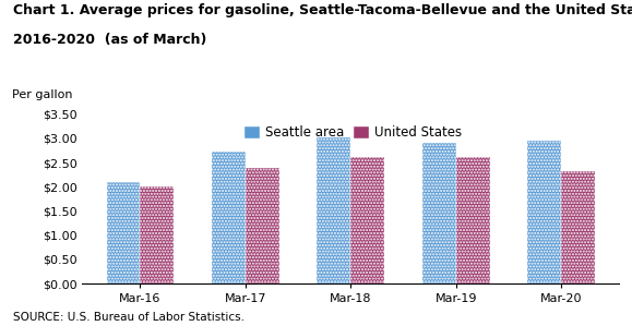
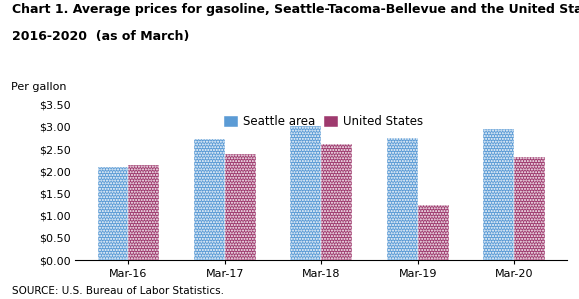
United States/Mar-16: $2.00 -> $2.15
Seattle area/Mar-19: $2.91 -> $2.75
United States/Mar-19: $2.61 -> $1.25
